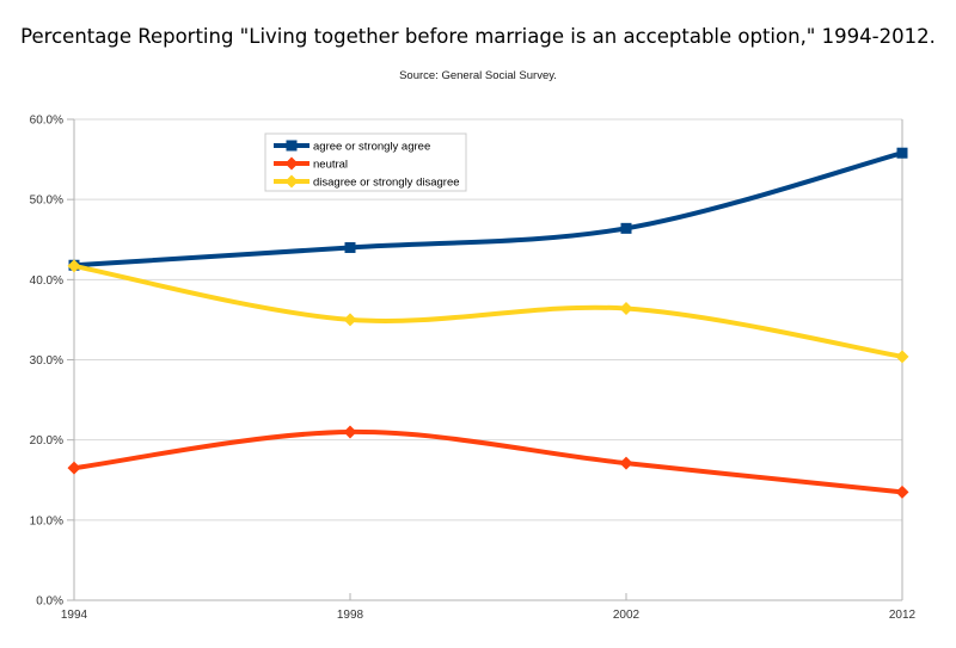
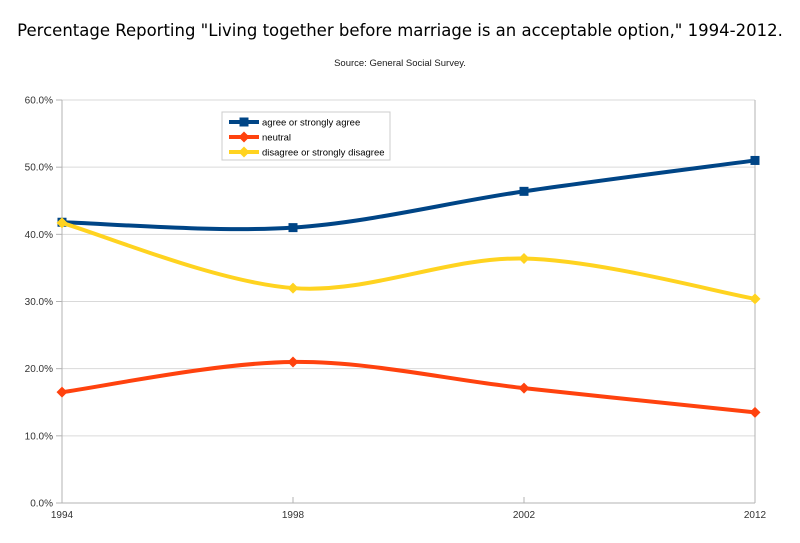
agree or strongly agree/1998: 44% -> 41%
disagree or strongly disagree/1998: 35% -> 32%
agree or strongly agree/2012: 56% -> 51%
